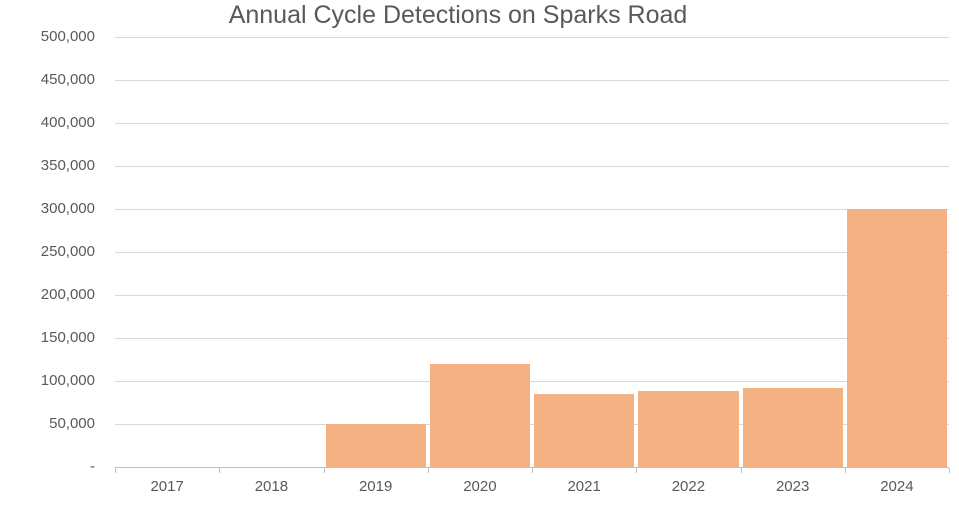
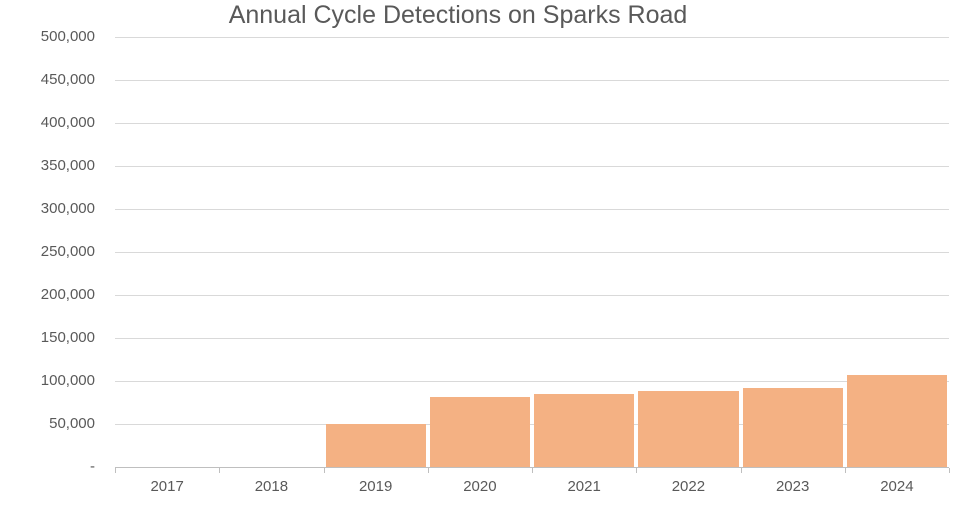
2020: 120000 -> 80000
2024: 300000 -> 110000
